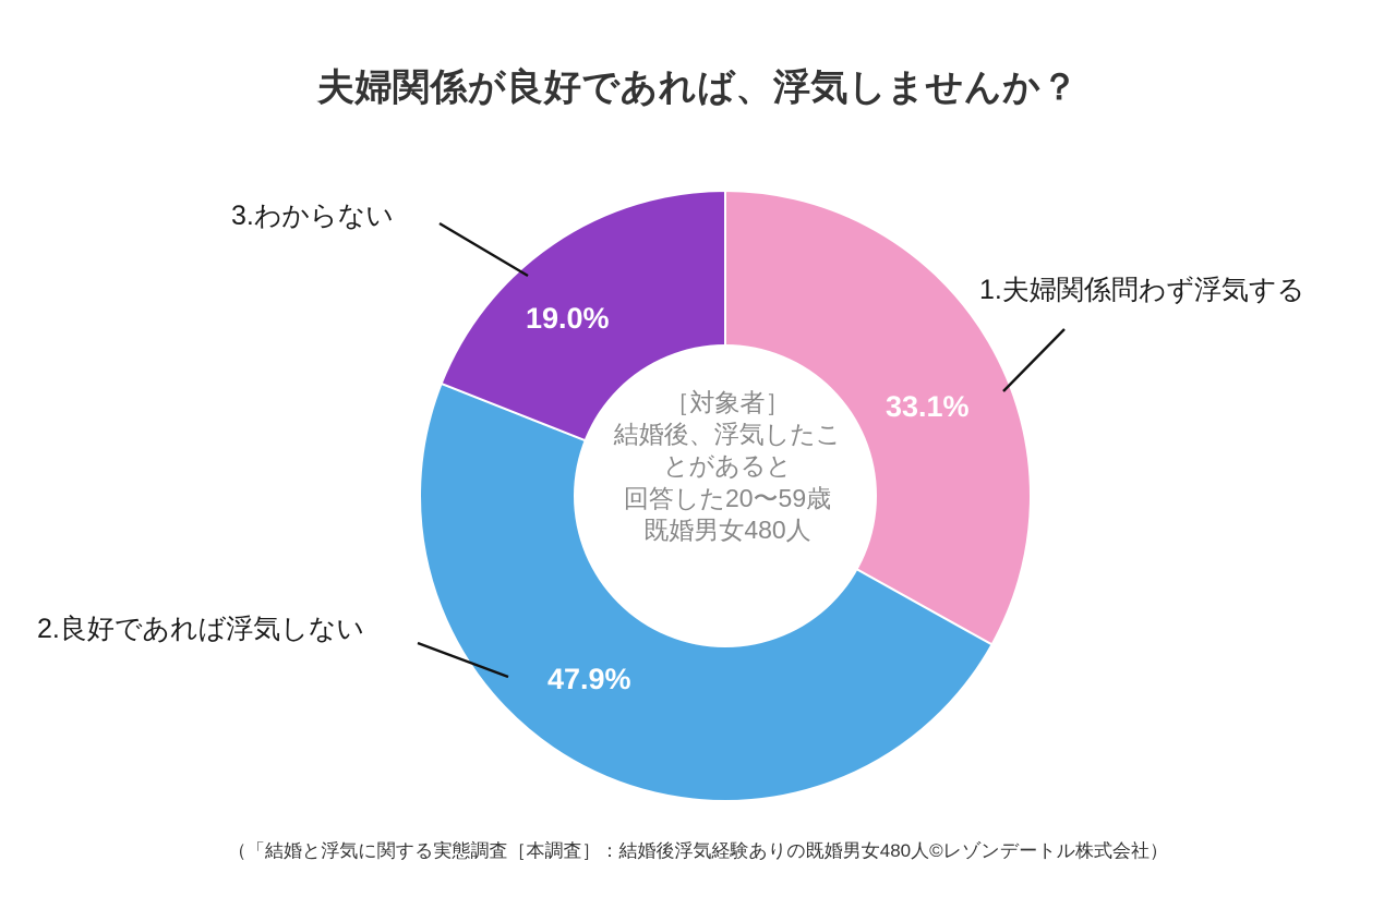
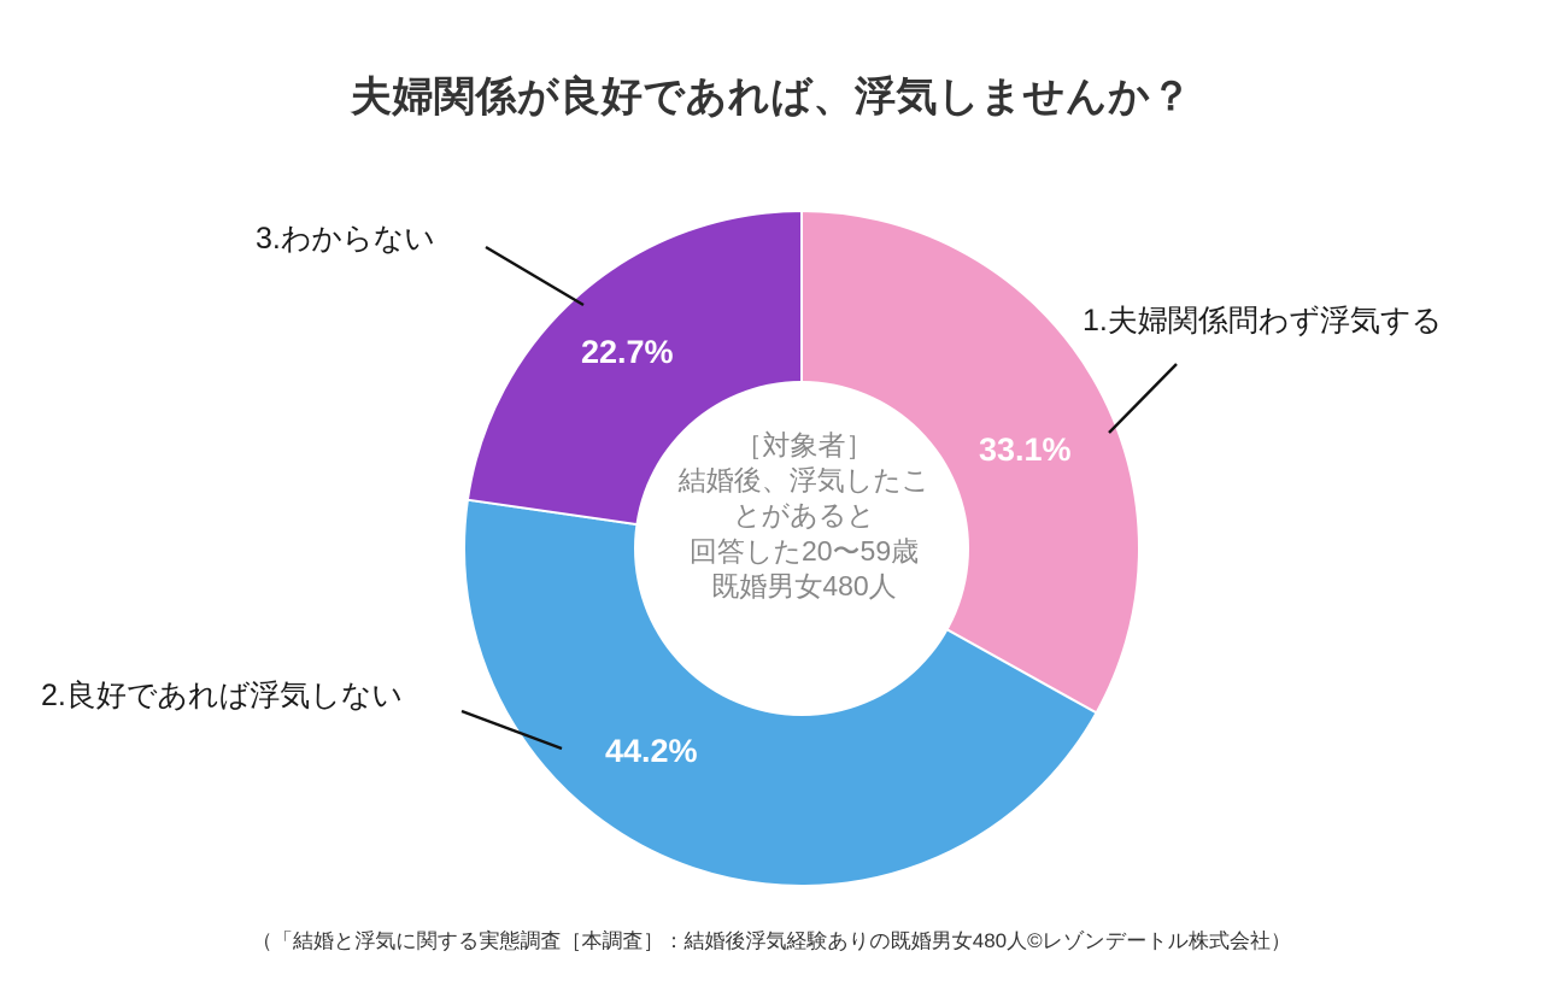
2.良好であれば浮気しない: 47.9% -> 44.2%
3.わからない: 19.0% -> 22.7%
